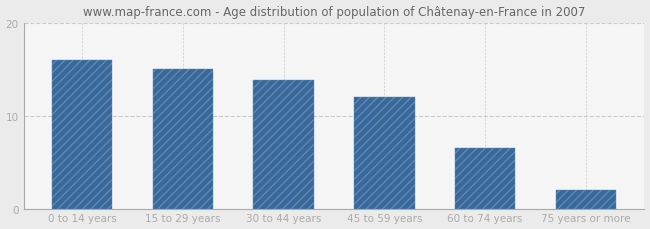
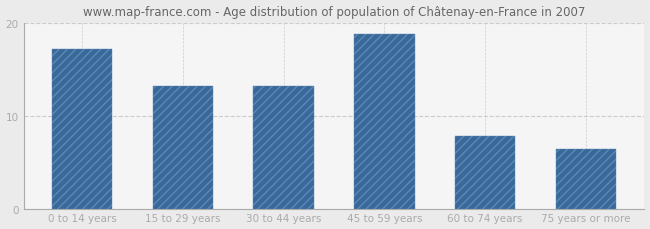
0 to 14 years: 16.0 -> 17.2
15 to 29 years: 15.0 -> 13.2
30 to 44 years: 13.8 -> 13.2
45 to 59 years: 12.0 -> 18.8
60 to 74 years: 6.5 -> 7.8
75 years or more: 2.0 -> 6.4
